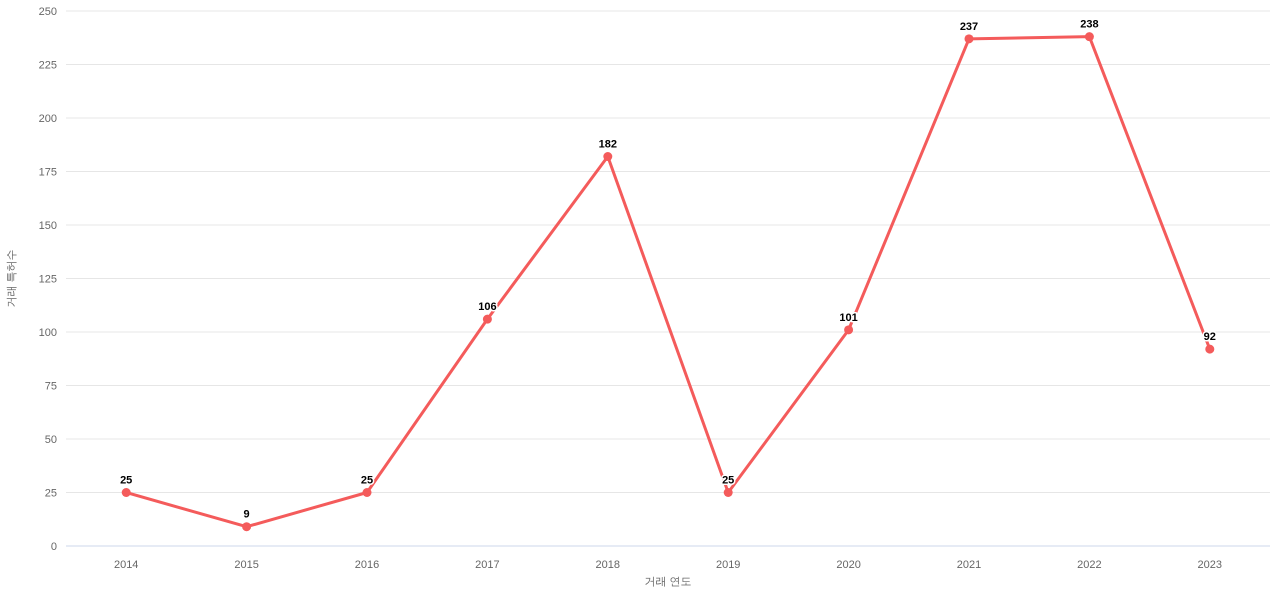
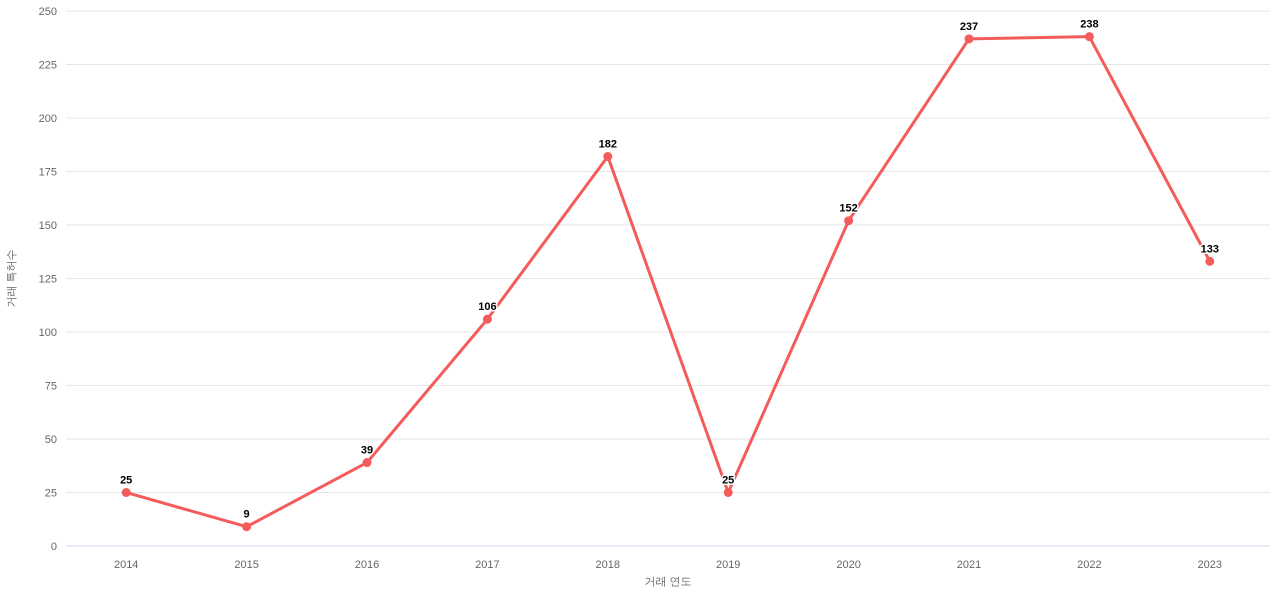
2016: 25 -> 39
2020: 101 -> 152
2023: 92 -> 133
